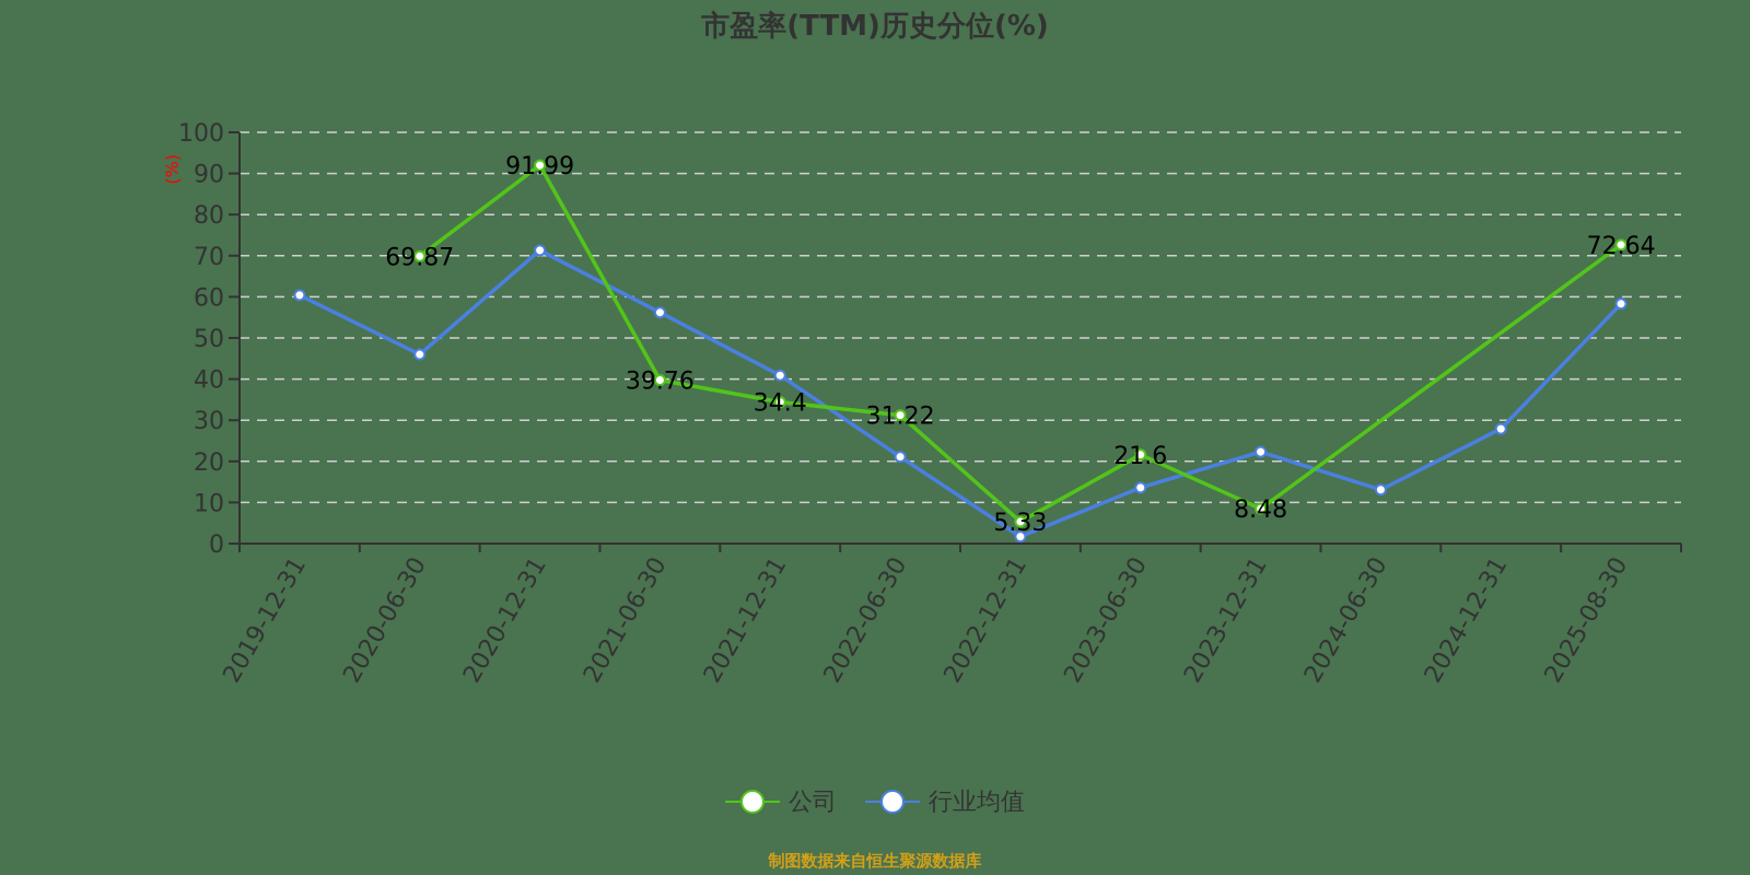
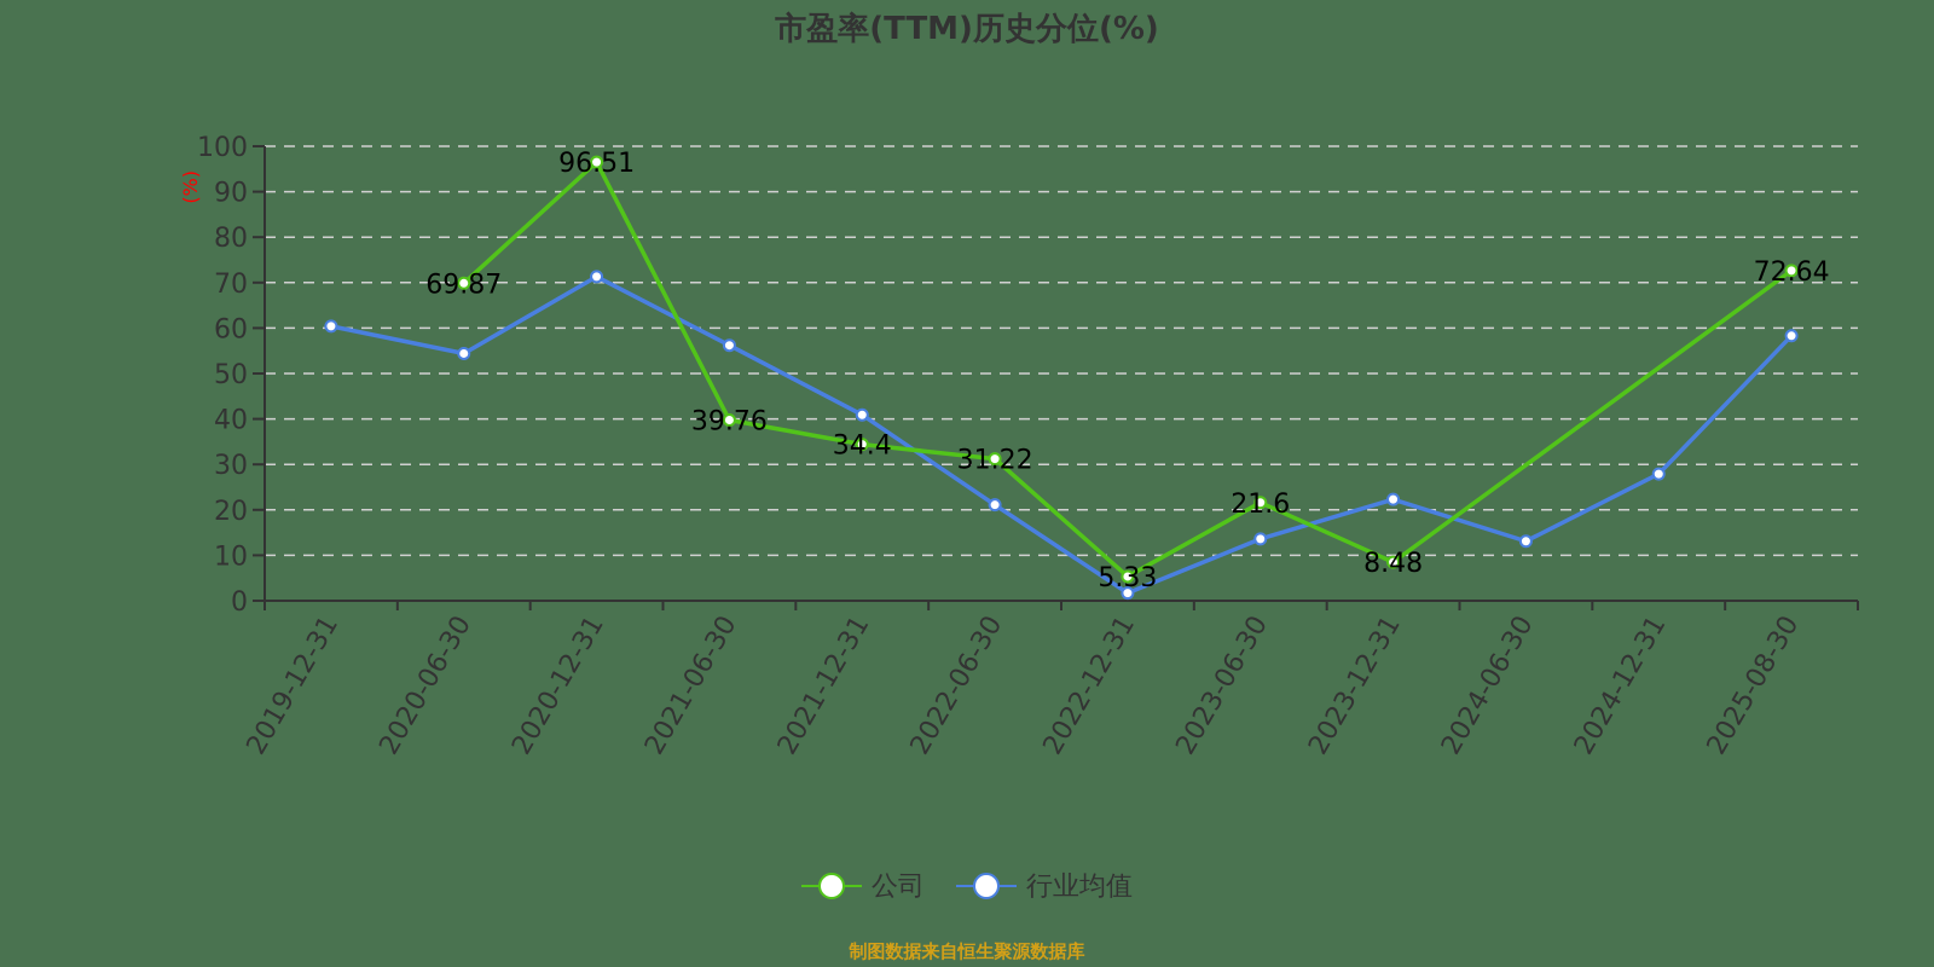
行业均值/2020-06-30: 46 -> 54
公司/2020-12-31: 91.99 -> 96.51
